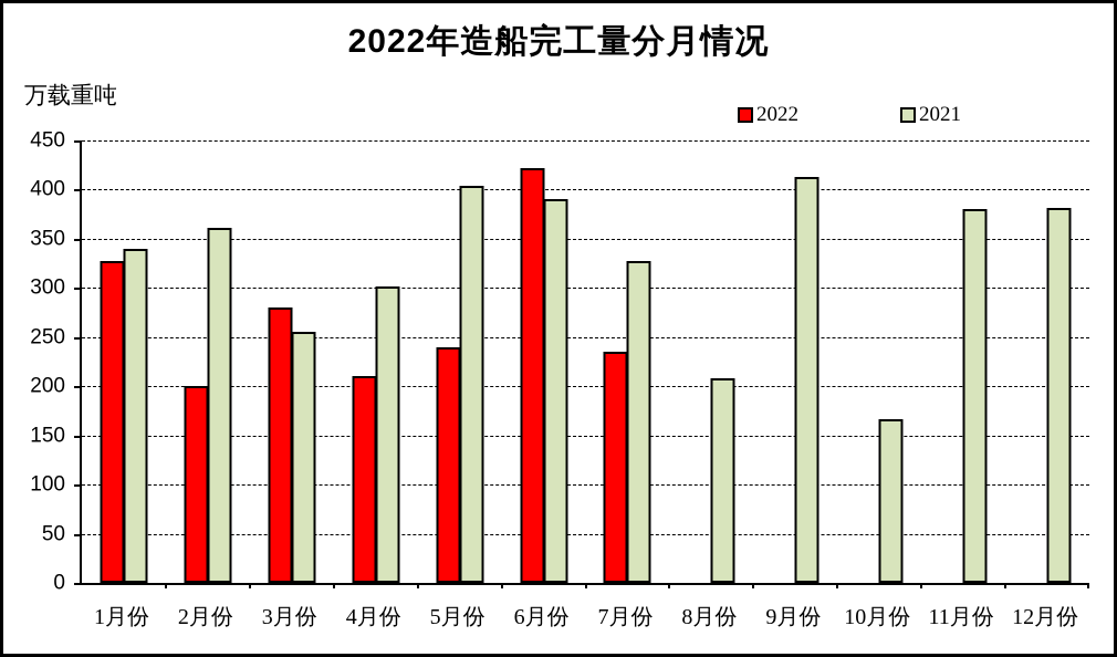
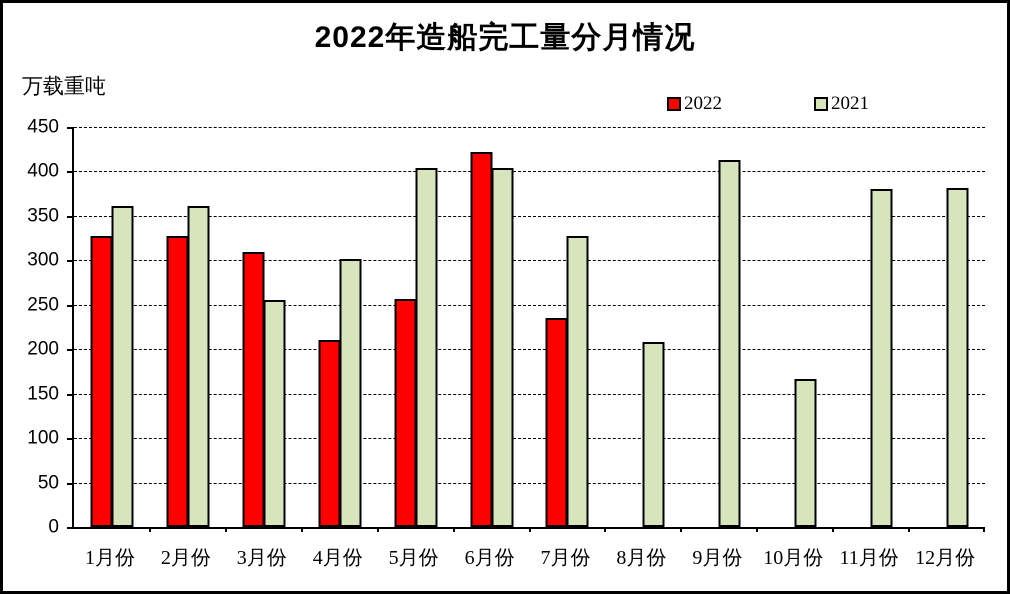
2021/1月份: 340 -> 360
2022/2月份: 200 -> 330
2022/3月份: 280 -> 310
2022/5月份: 240 -> 260
2021/6月份: 390 -> 400
